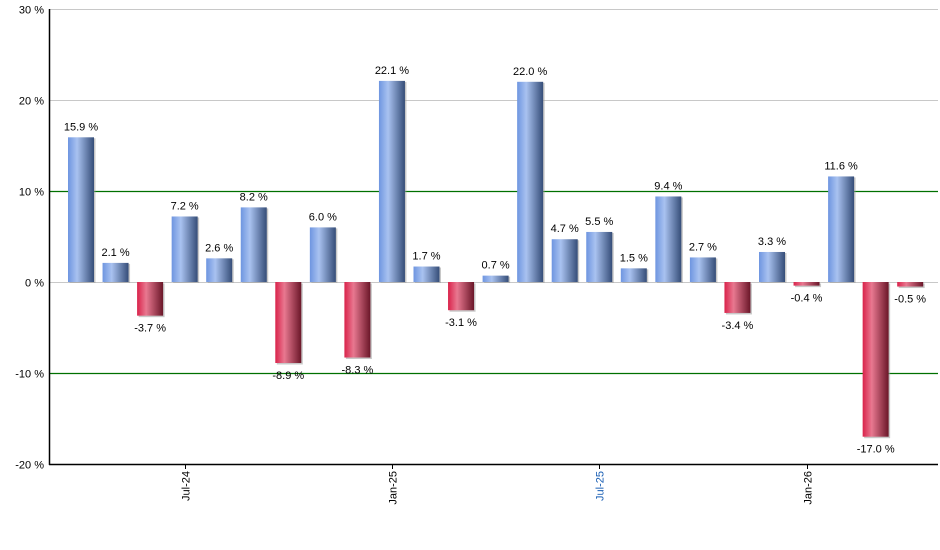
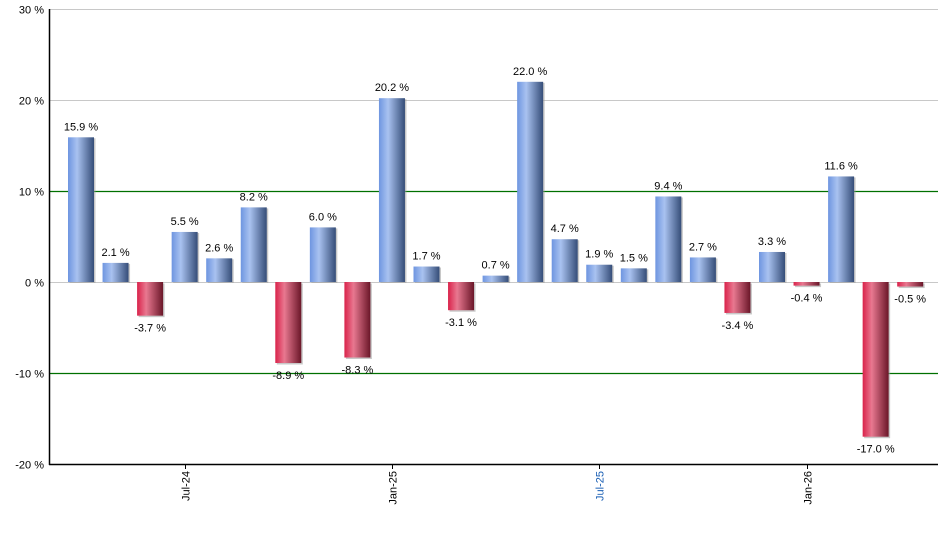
Jul-24: 7.2 -> 5.5
Jan-25: 22.1 -> 20.2
Jul-25: 5.5 -> 1.9
